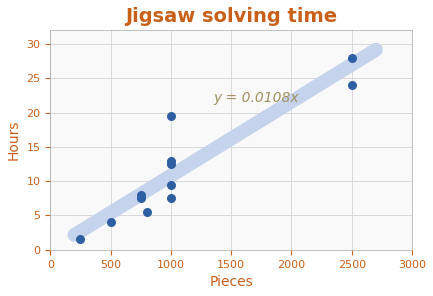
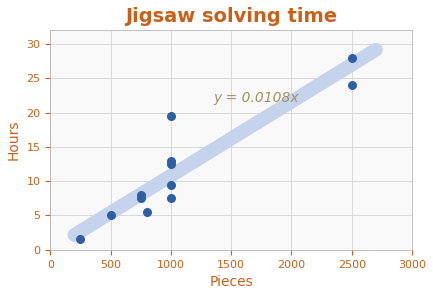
500: 4.0 -> 5.0
